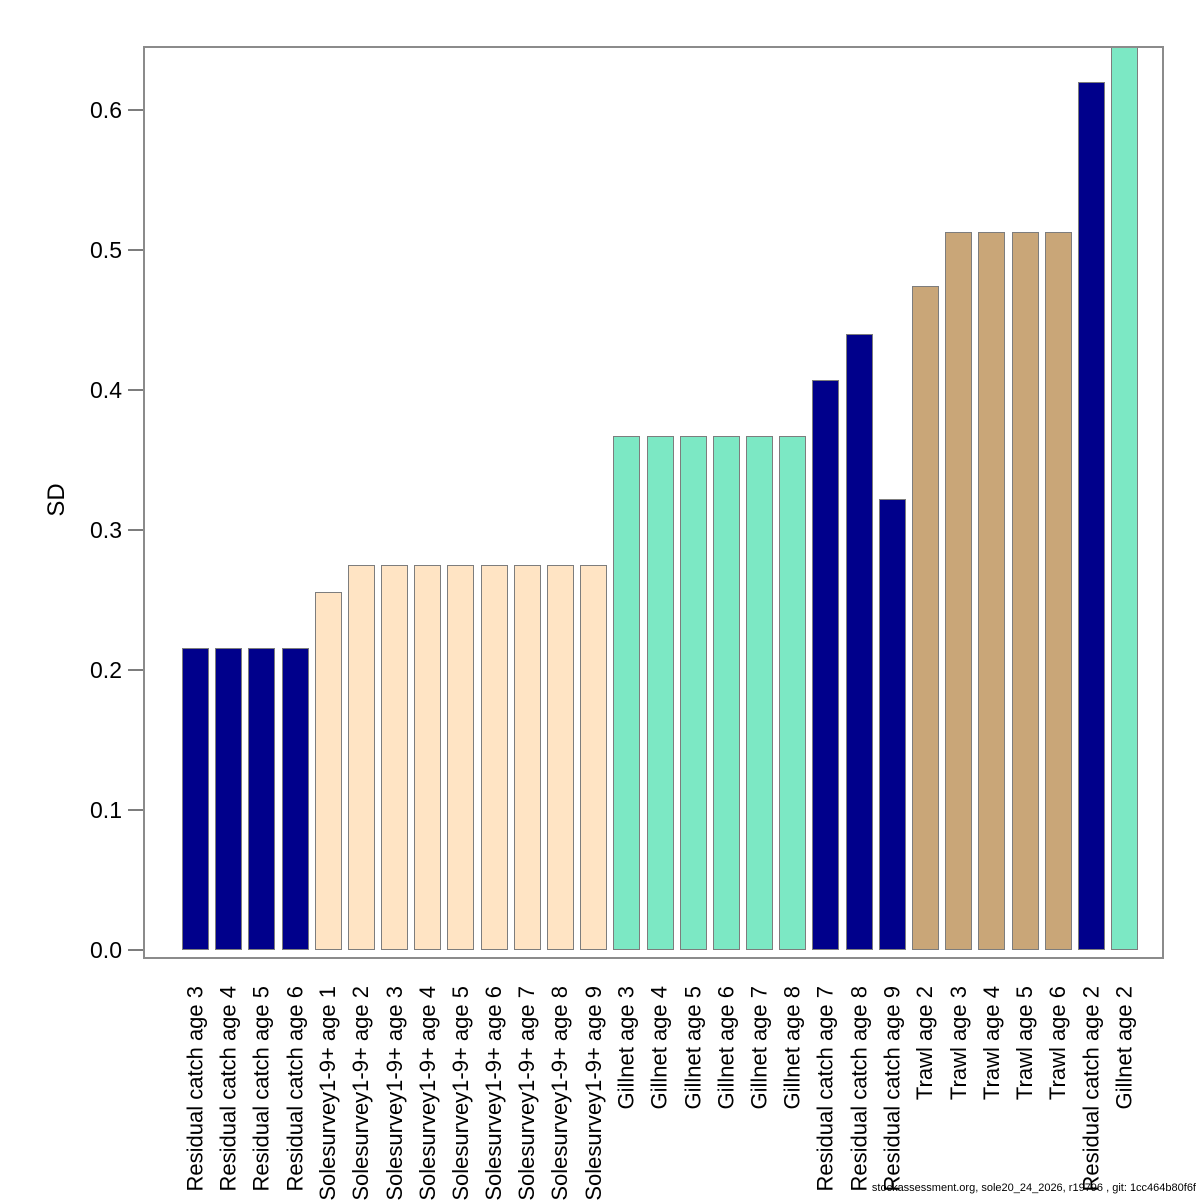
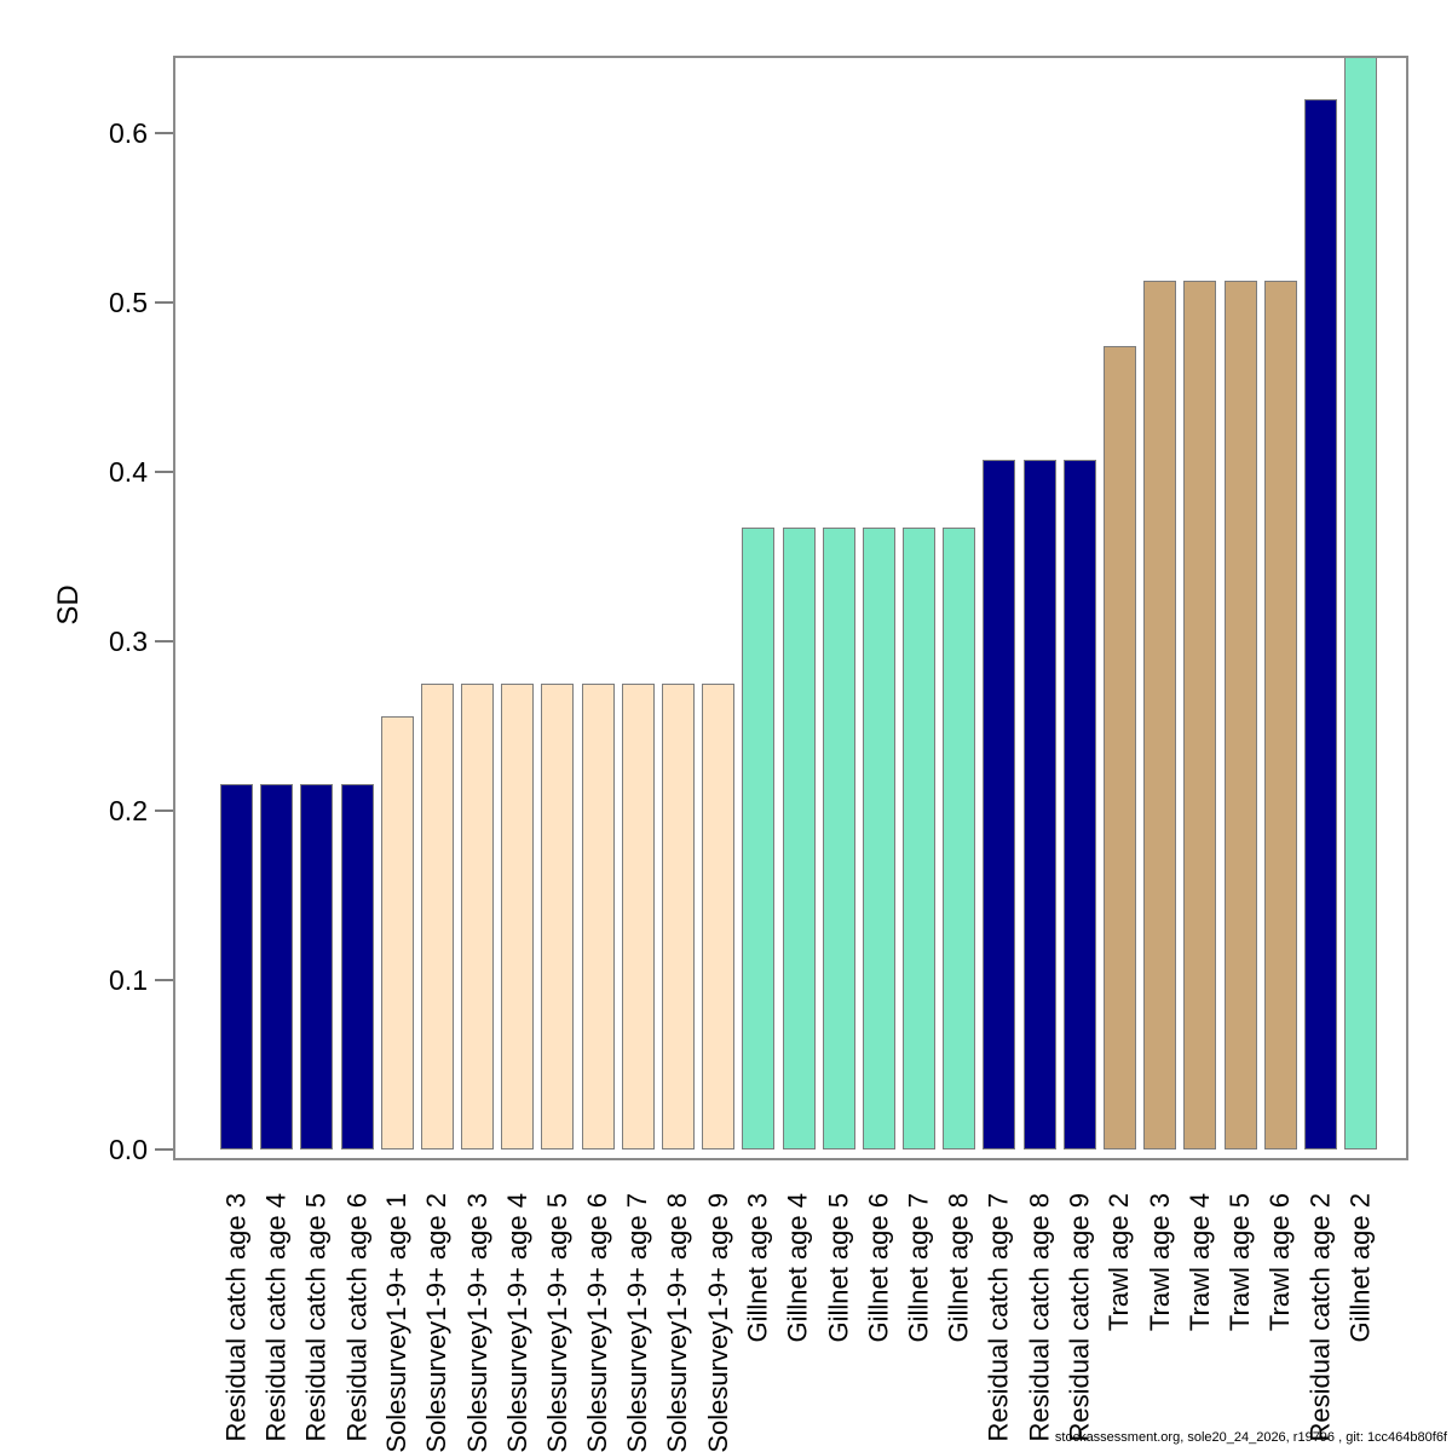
Residual catch age 8: 0.440 -> 0.407
Residual catch age 9: 0.322 -> 0.407
